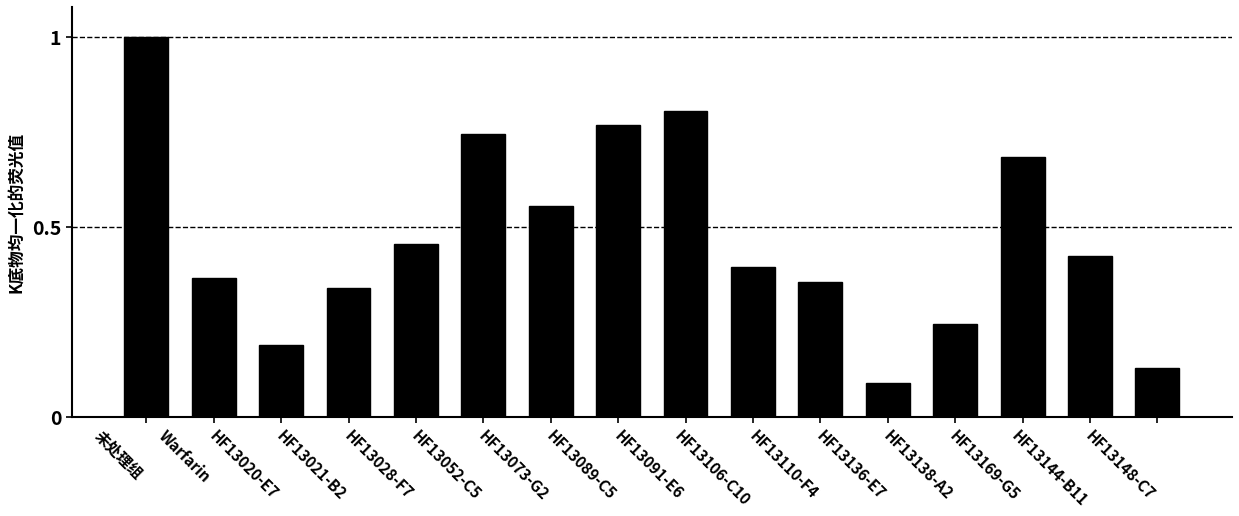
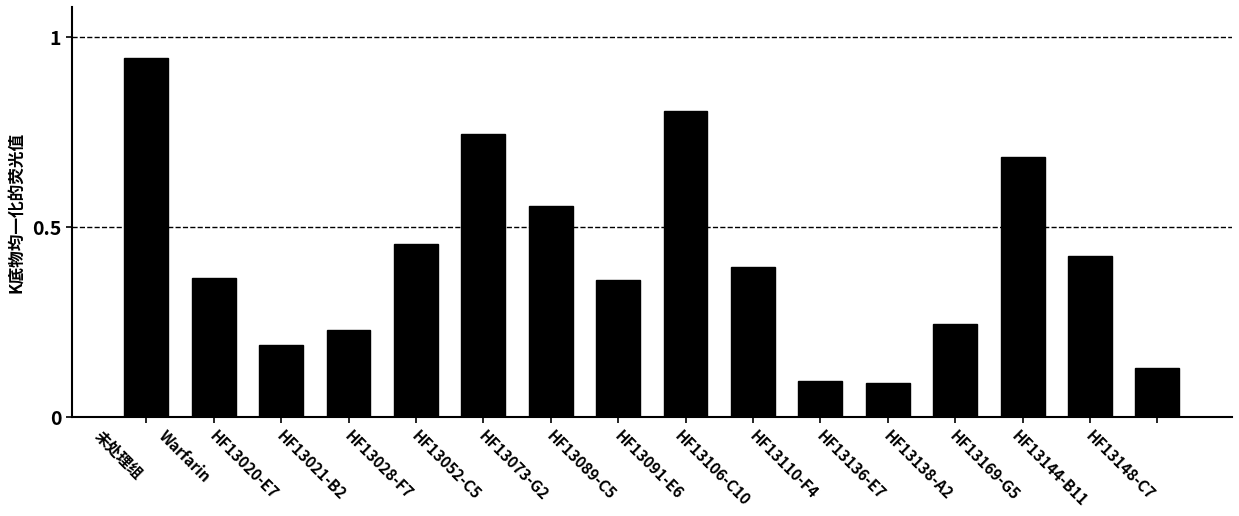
未处理组: 1.000 -> 0.945
HF13021-B2: 0.340 -> 0.230
HF13089-C5: 0.770 -> 0.360
HF13110-F4: 0.355 -> 0.095
